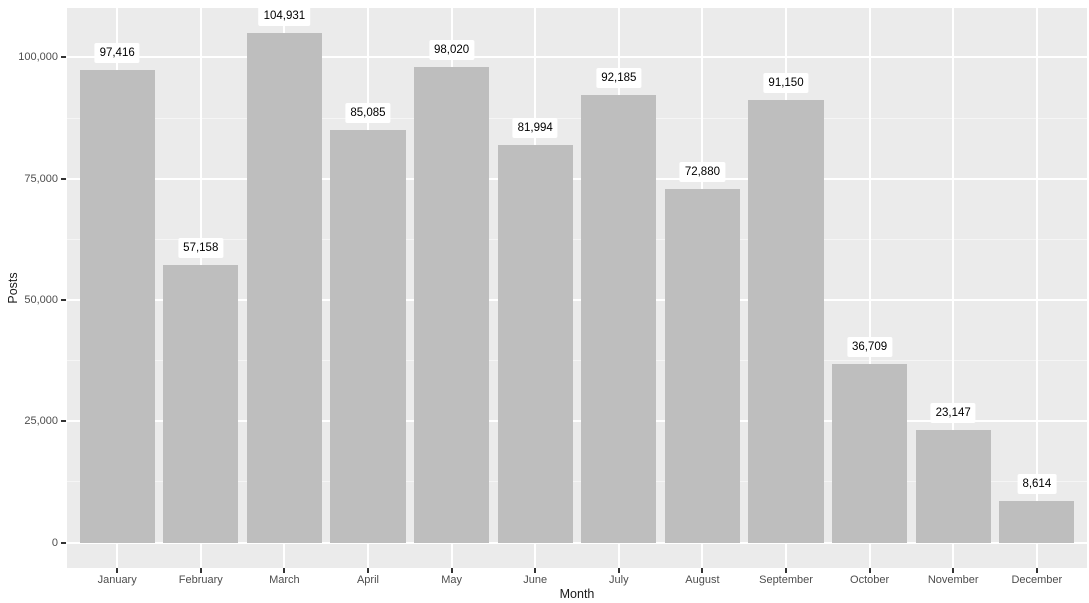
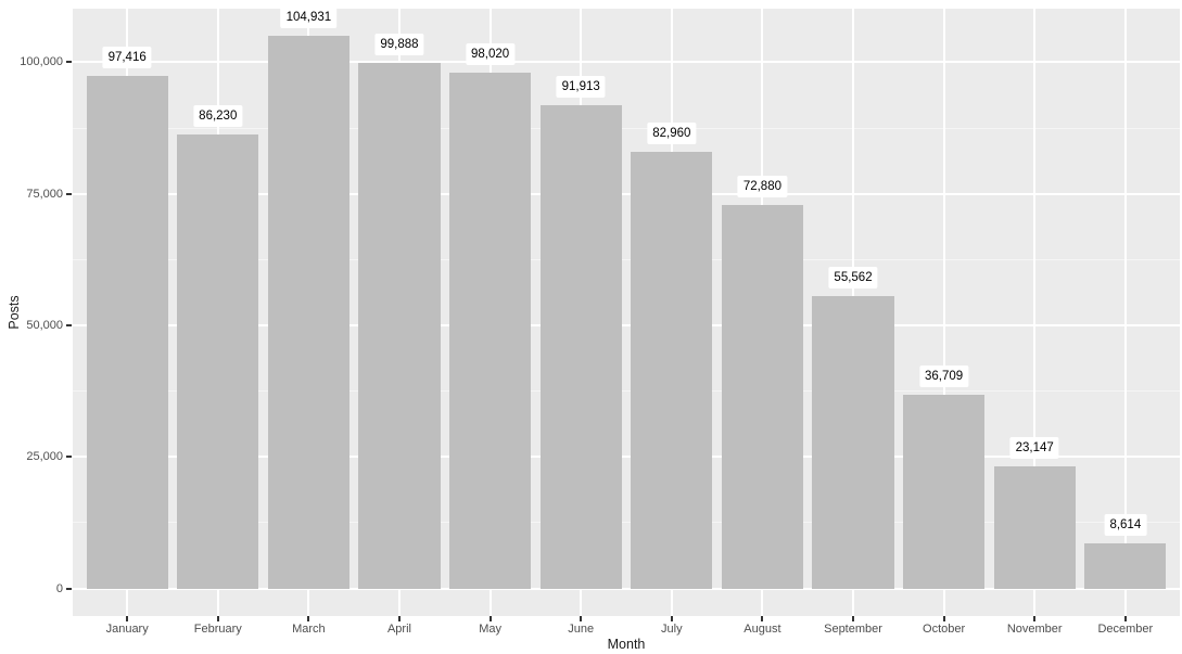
February: 57,158 -> 86,230
April: 85,085 -> 99,888
June: 81,994 -> 91,913
July: 92,185 -> 82,960
September: 91,150 -> 55,562
